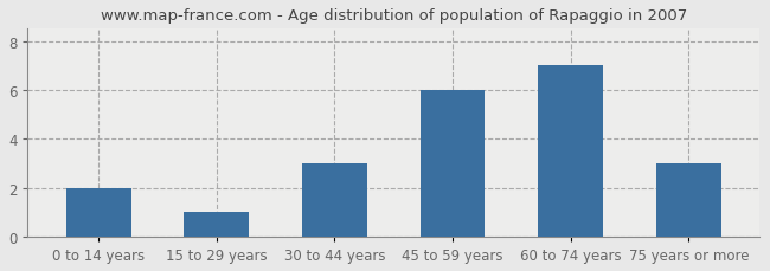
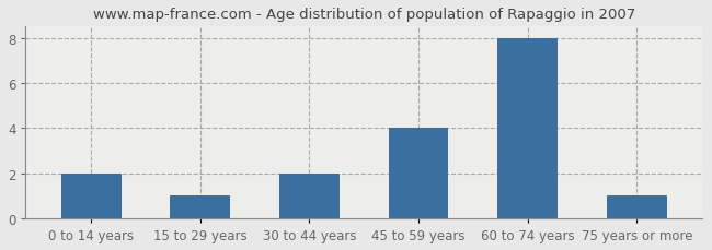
30 to 44 years: 3 -> 2
45 to 59 years: 6 -> 4
60 to 74 years: 7 -> 8
75 years or more: 3 -> 1
